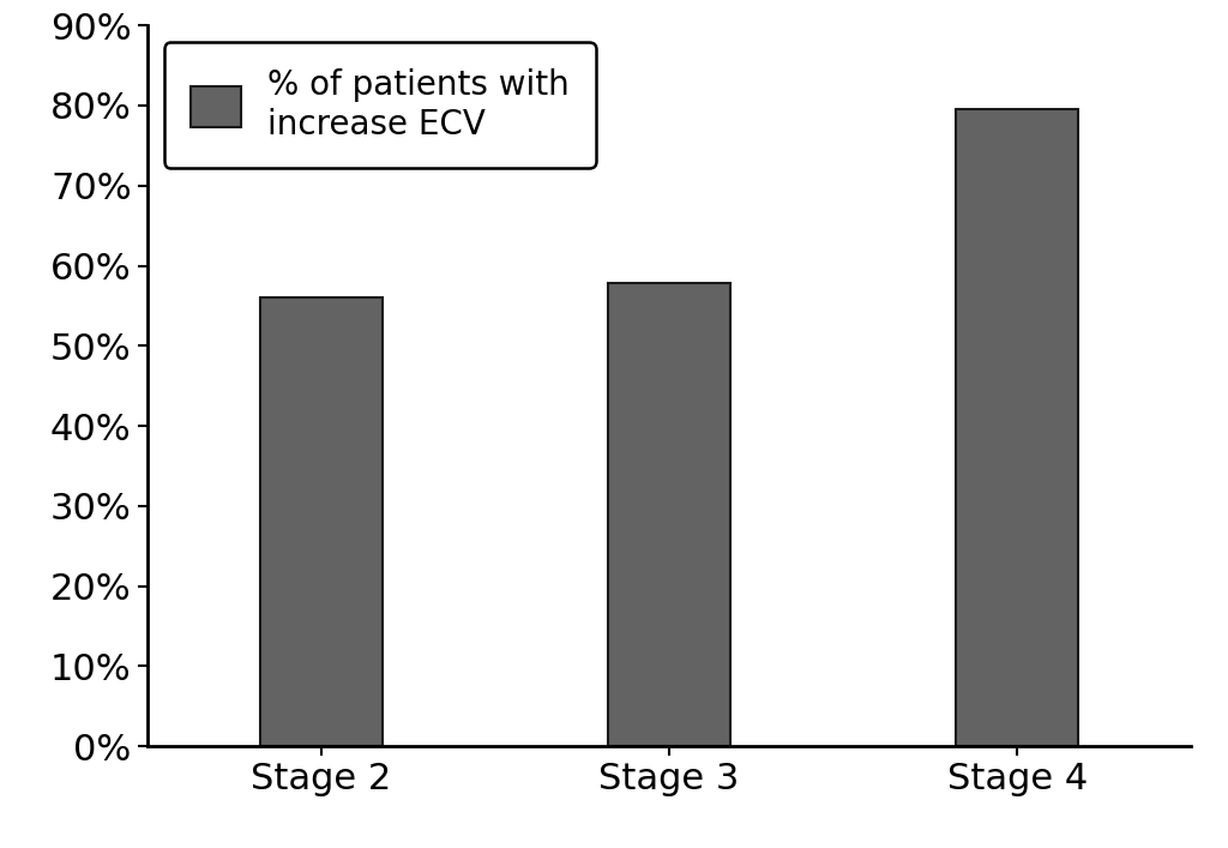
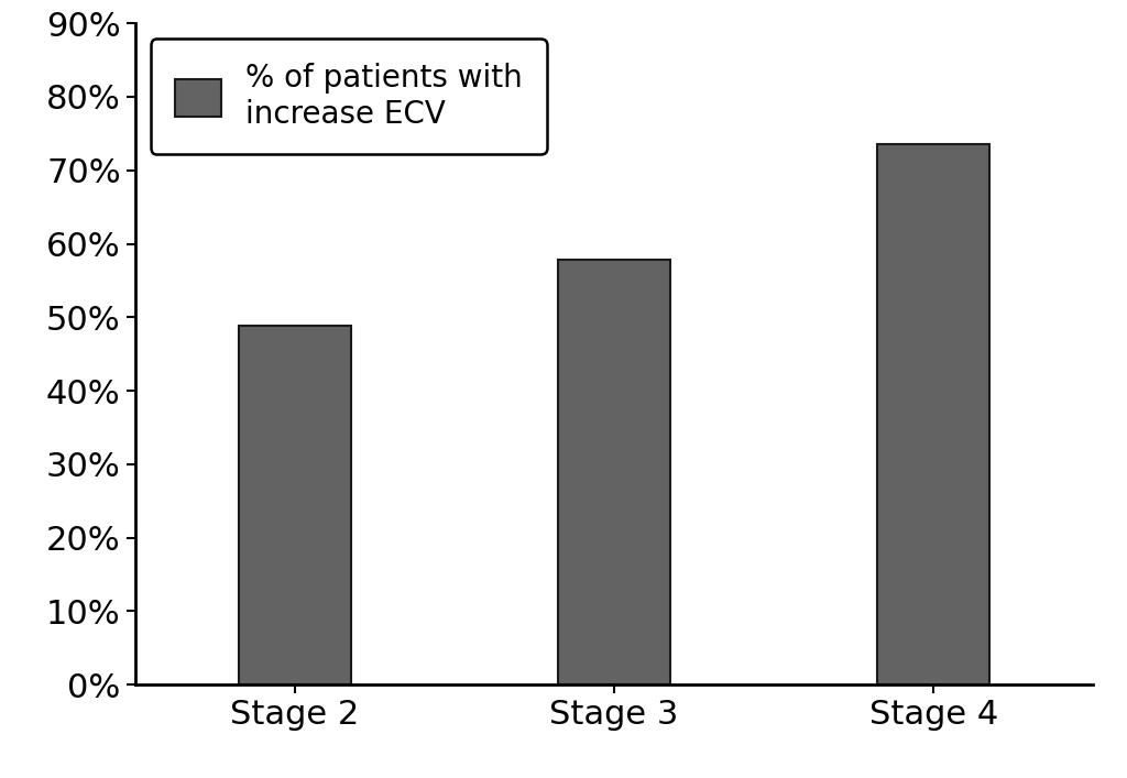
Stage 2: 56.0% -> 48.8%
Stage 4: 79.5% -> 73.6%
